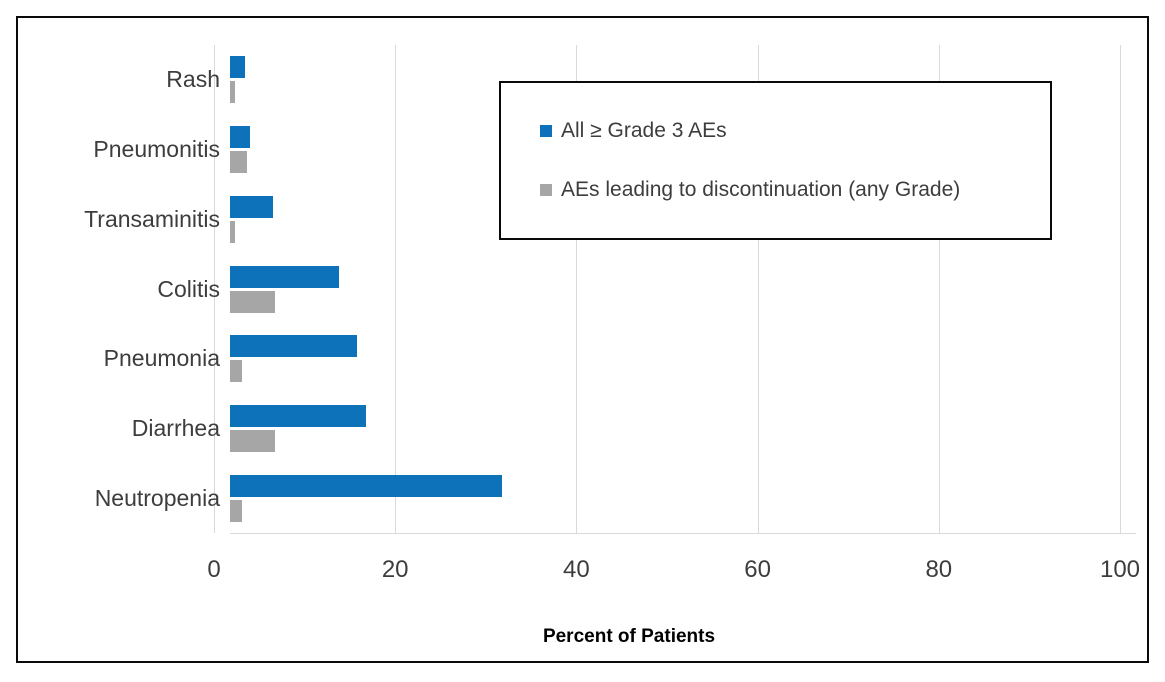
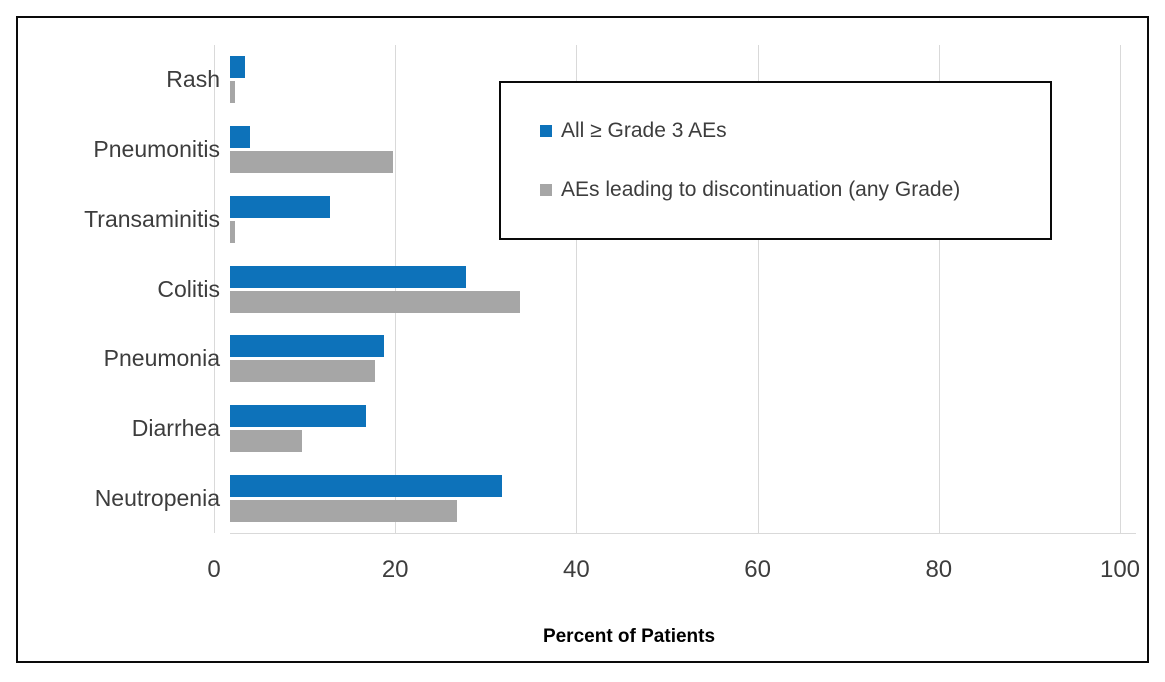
AEs leading to discontinuation (any Grade)/Pneumonitis: 2 -> 18
All ≥ Grade 3 AEs/Transaminitis: 5 -> 11
All ≥ Grade 3 AEs/Colitis: 12 -> 26
AEs leading to discontinuation (any Grade)/Colitis: 5 -> 32
All ≥ Grade 3 AEs/Pneumonia: 14 -> 17
AEs leading to discontinuation (any Grade)/Pneumonia: 1 -> 16
AEs leading to discontinuation (any Grade)/Diarrhea: 5 -> 8
AEs leading to discontinuation (any Grade)/Neutropenia: 1 -> 25
